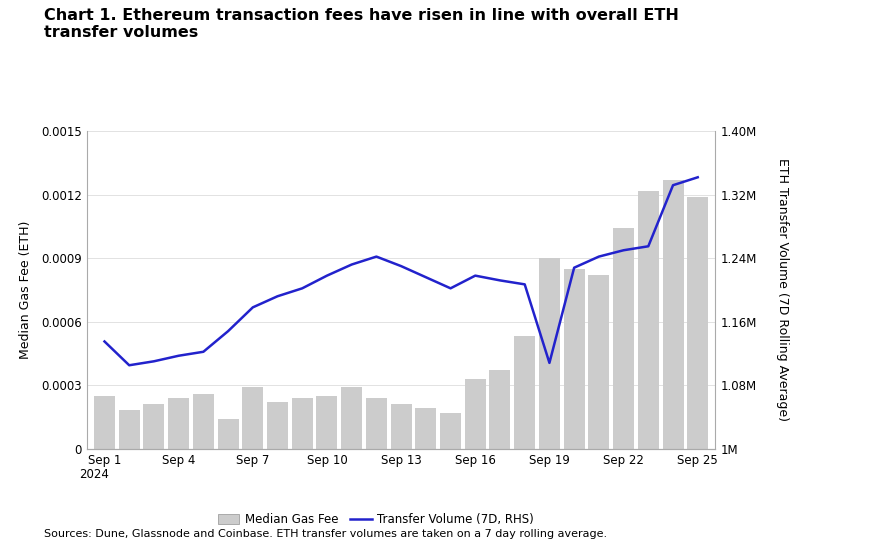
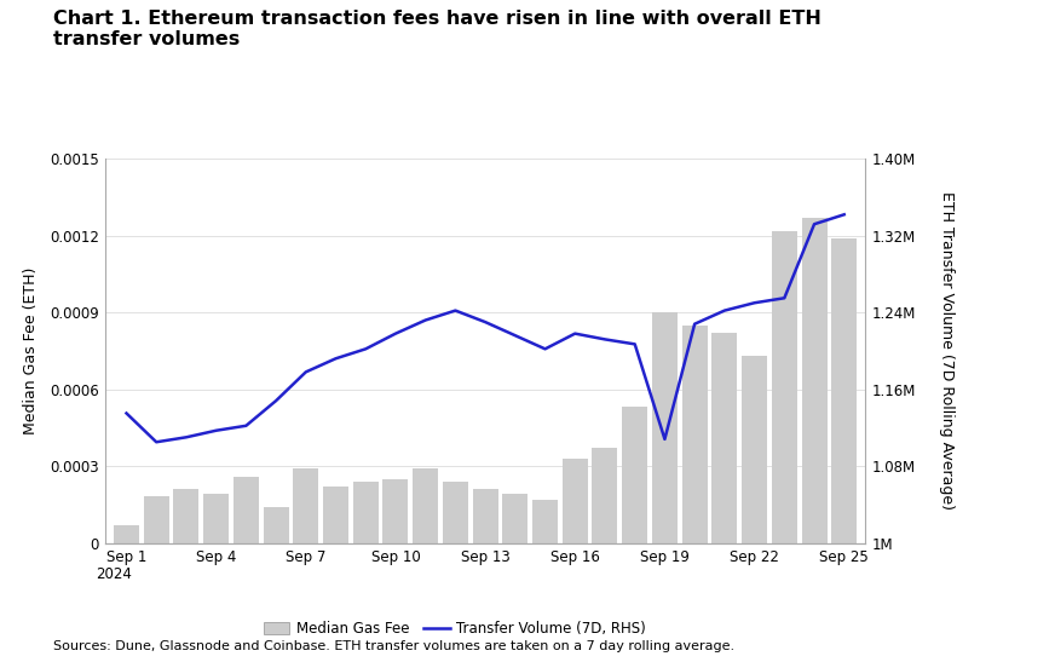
Median Gas Fee/Sep 1: 0.000250 -> 0.000070
Median Gas Fee/Sep 4: 0.000240 -> 0.000190
Median Gas Fee/Sep 22: 0.001045 -> 0.000730
